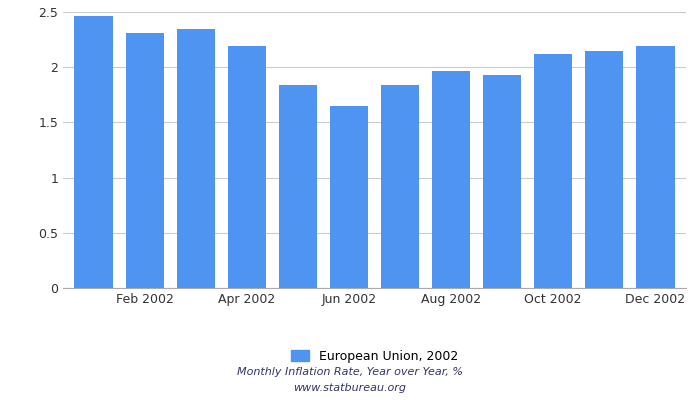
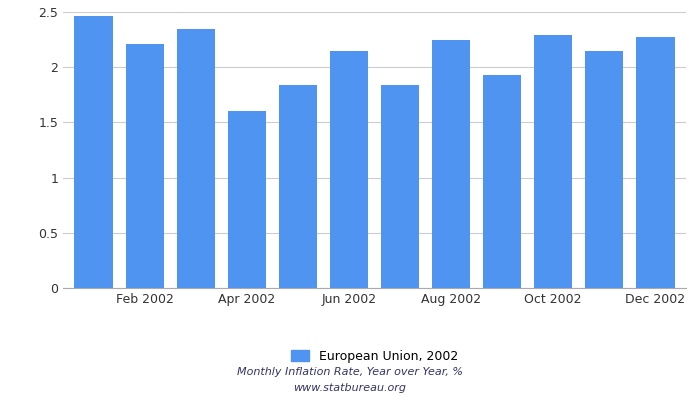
Feb 2002: 2.31 -> 2.21
Apr 2002: 2.19 -> 1.60
Jun 2002: 1.65 -> 2.15
Aug 2002: 1.97 -> 2.25
Oct 2002: 2.12 -> 2.29
Dec 2002: 2.19 -> 2.27
